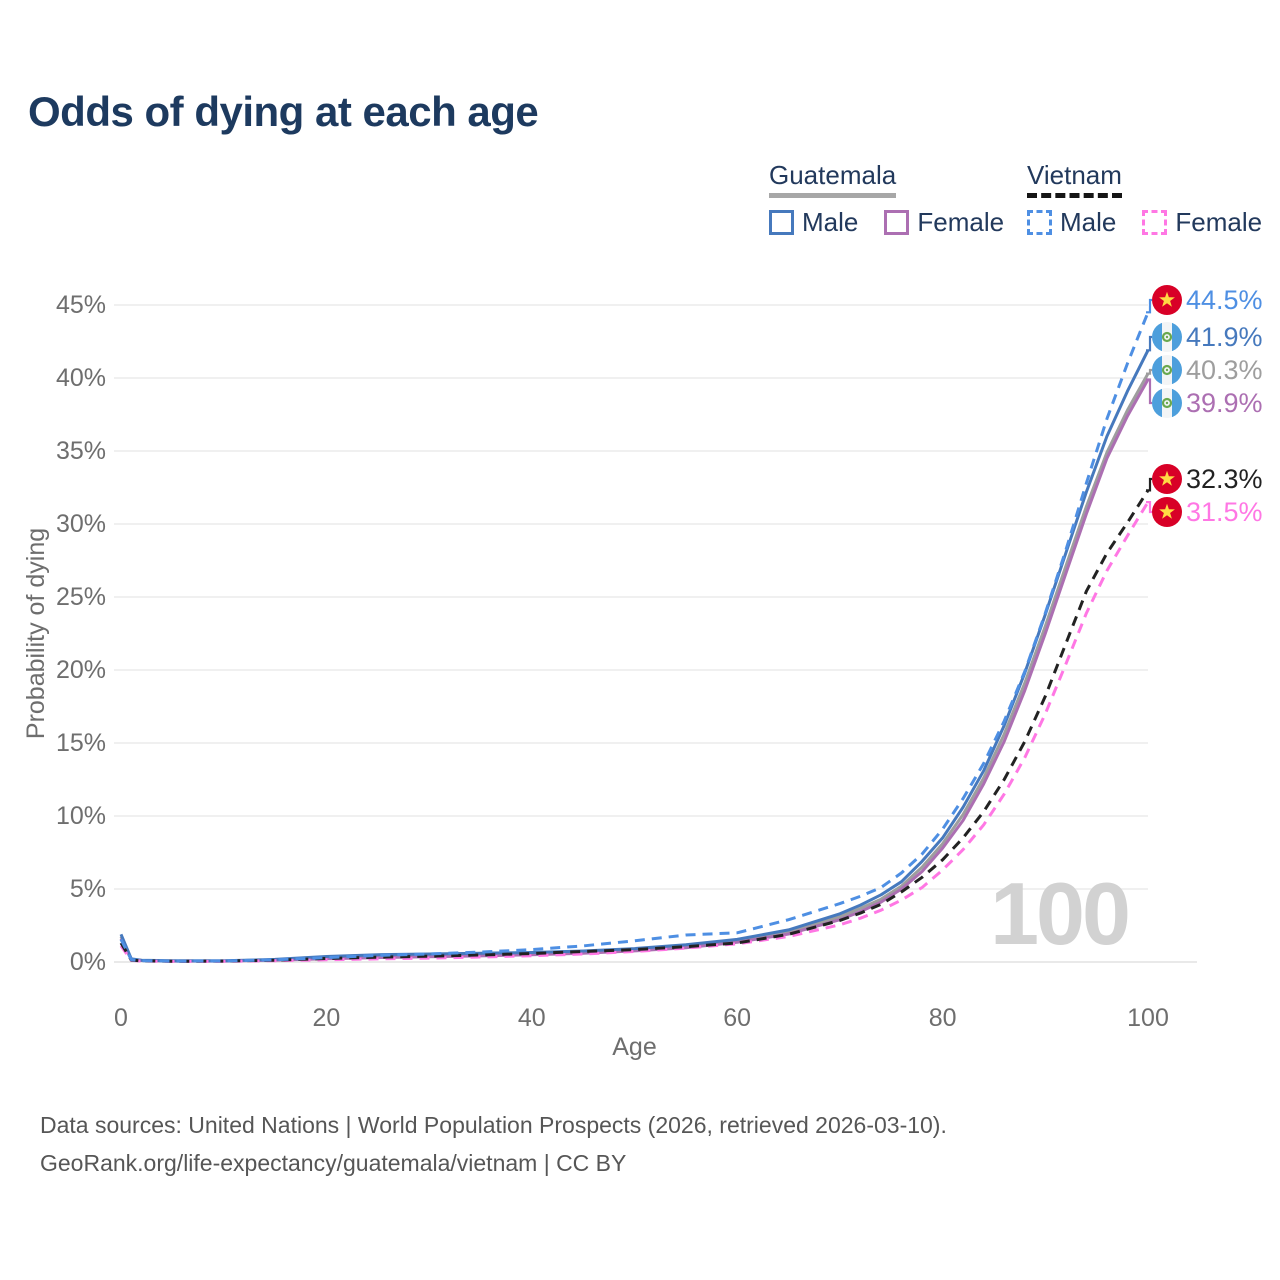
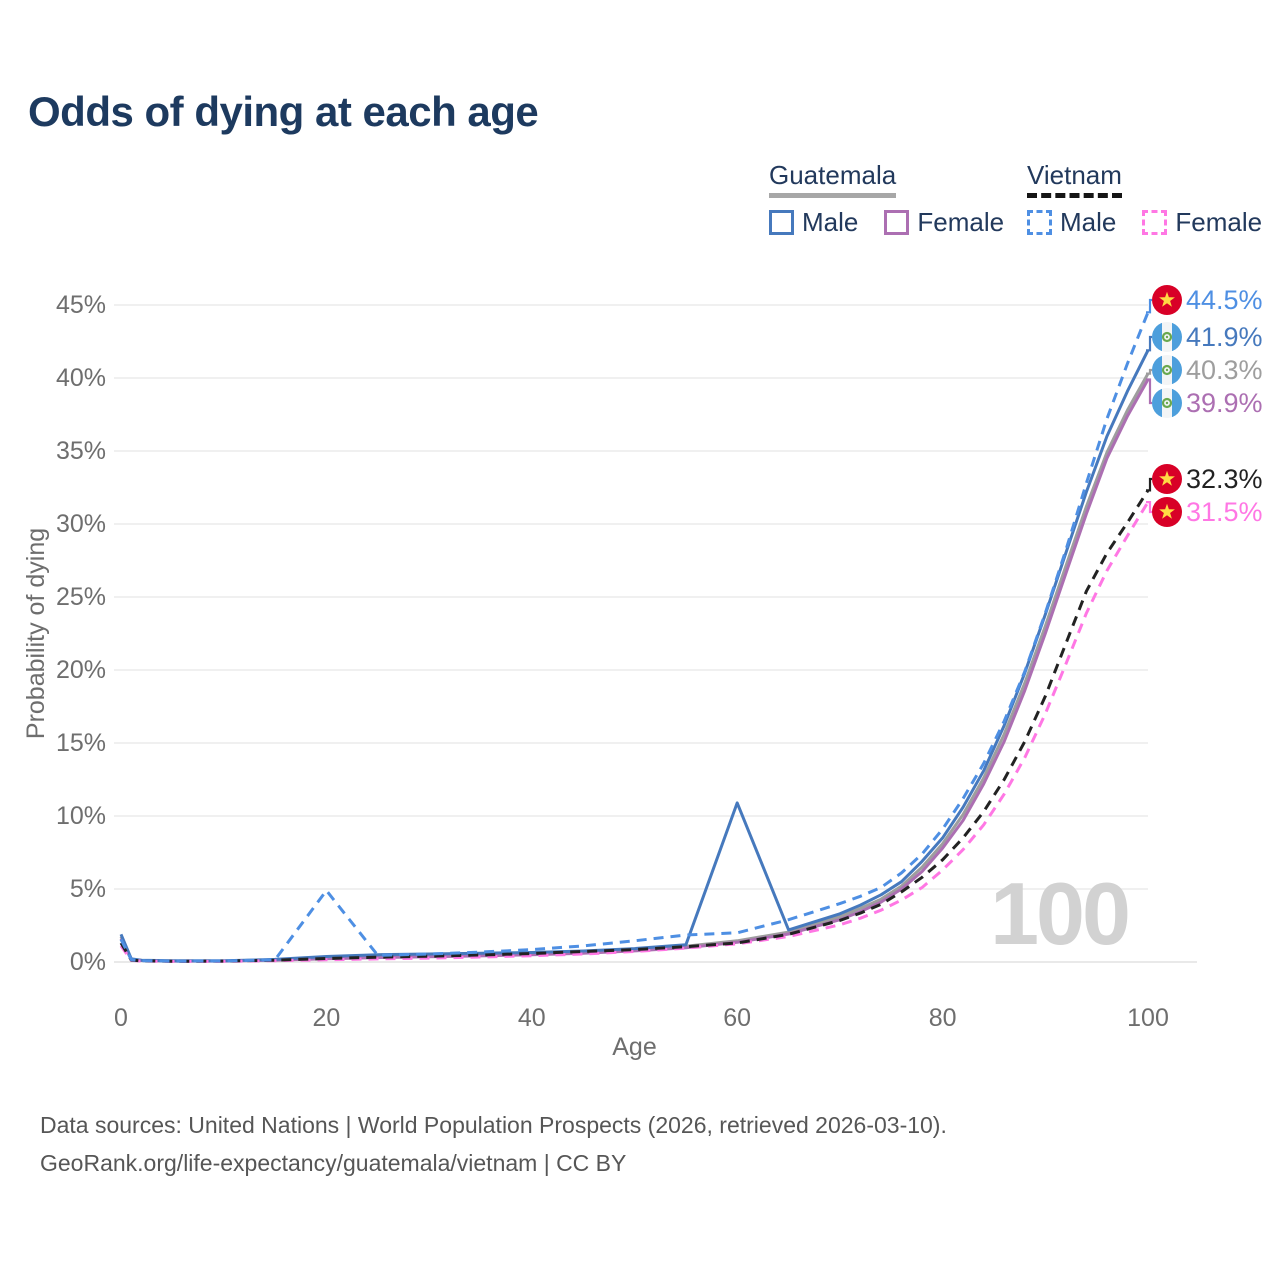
Vietnam Male/20: 0.3% -> 4.9%
Guatemala Male/60: 1.6% -> 10.9%
